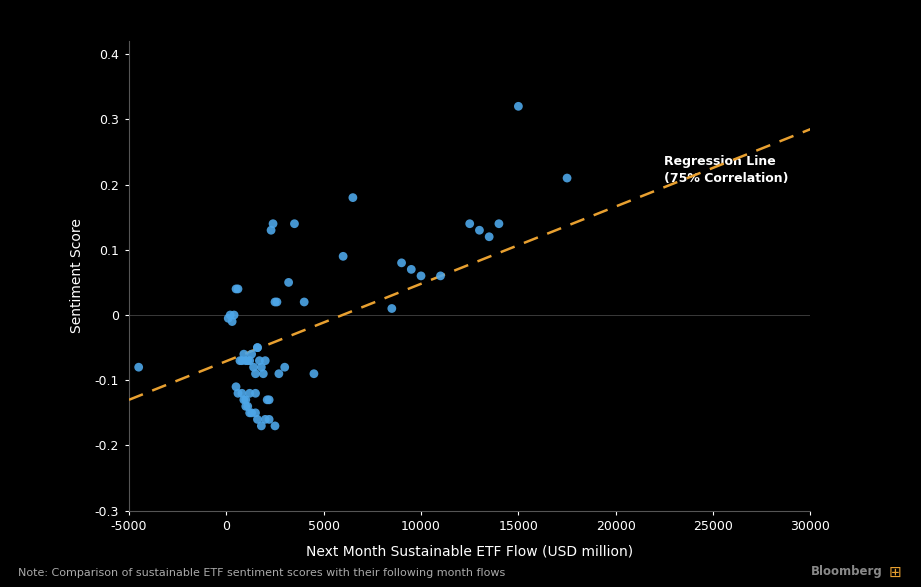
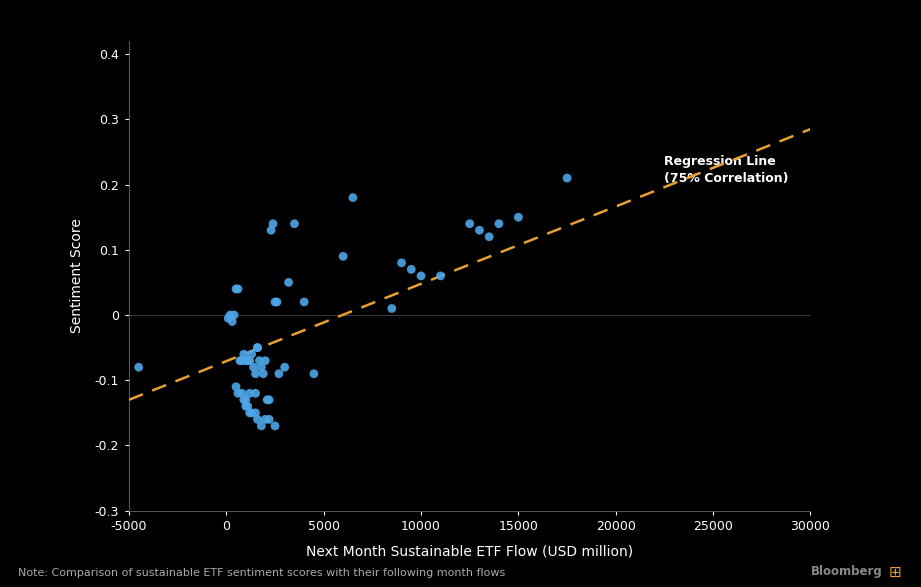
15000: 0.320 -> 0.150
